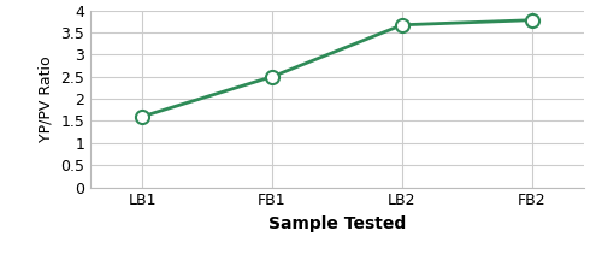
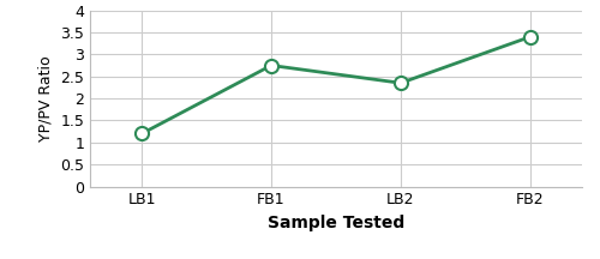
LB1: 1.60 -> 1.20
FB1: 2.50 -> 2.75
LB2: 3.67 -> 2.35
FB2: 3.78 -> 3.40
